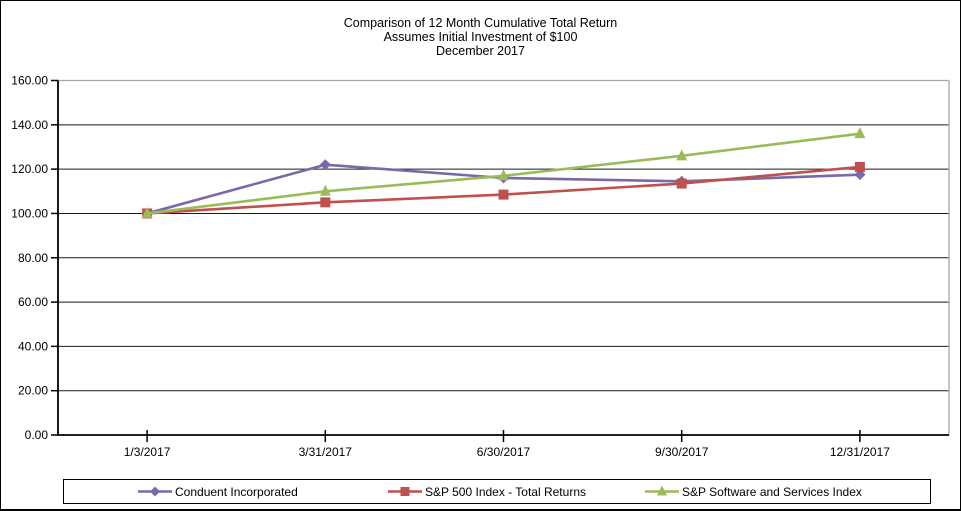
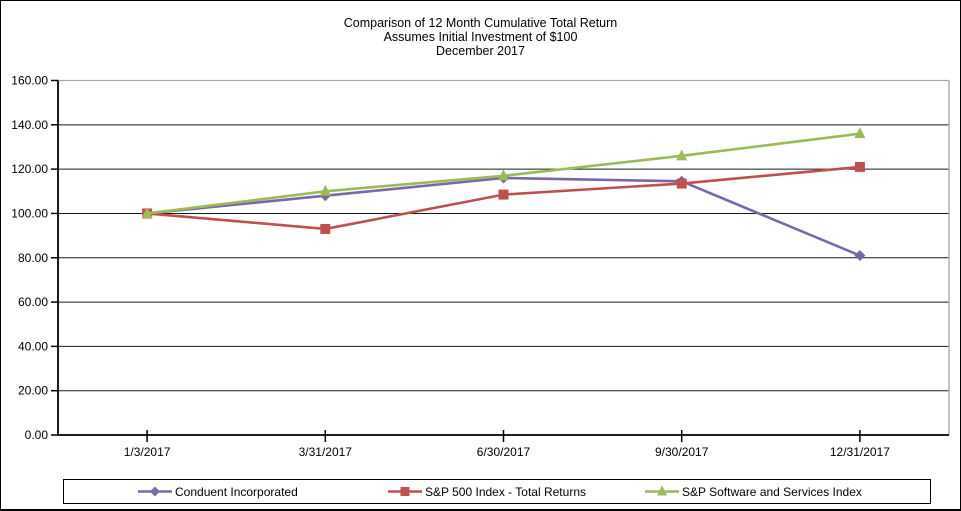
Conduent Incorporated/3/31/2017: 122 -> 108
S&P 500 Index - Total Returns/3/31/2017: 105 -> 93
Conduent Incorporated/12/31/2017: 118 -> 81
